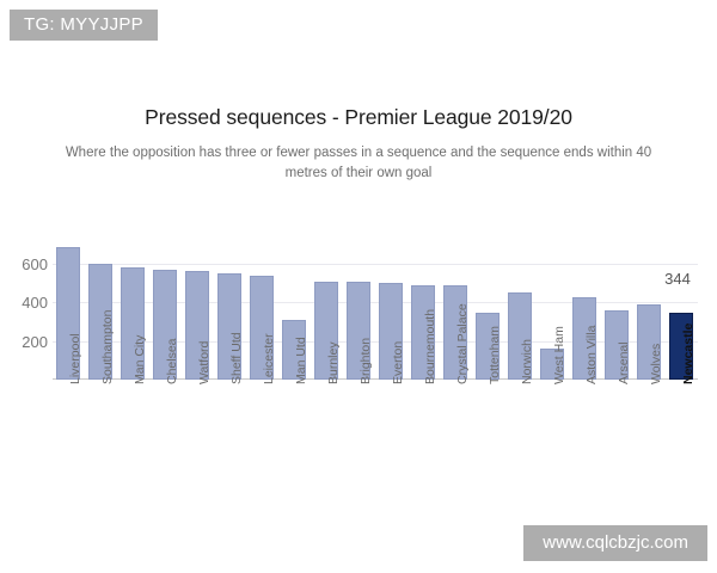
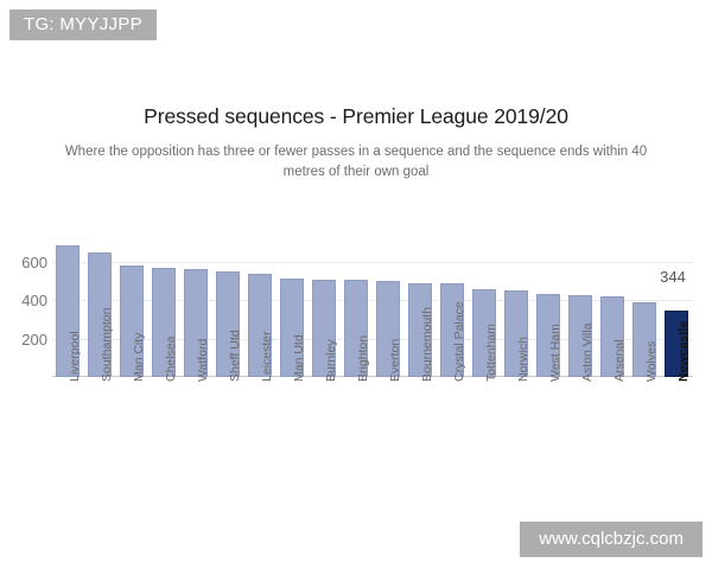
Southampton: 600 -> 650
Man Utd: 310 -> 520
Tottenham: 350 -> 460
West Ham: 160 -> 430
Arsenal: 360 -> 420
